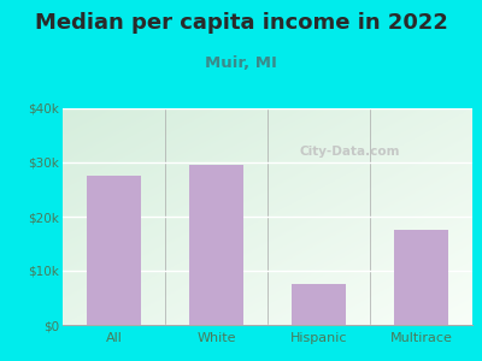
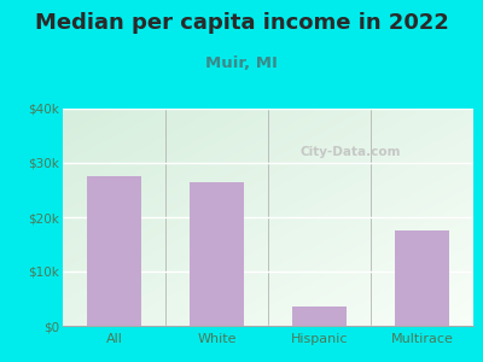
White: $29.5k -> $26.5k
Hispanic: $7.5k -> $3.5k
